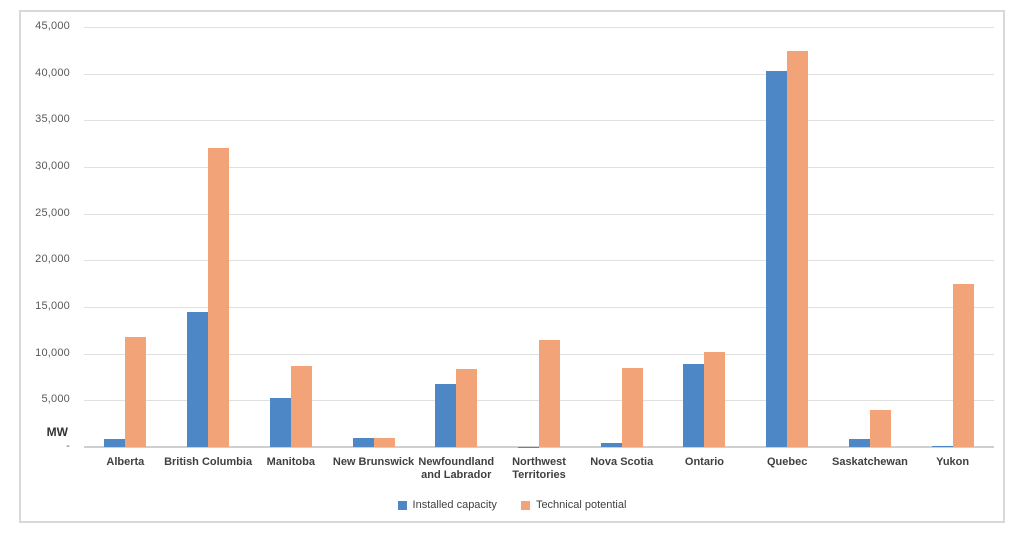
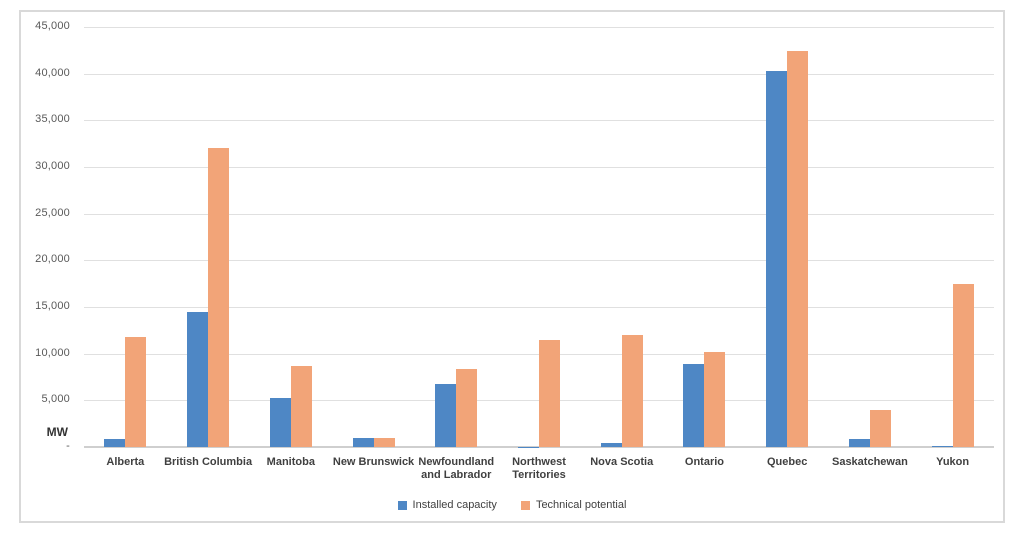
Technical potential/Nova Scotia: 8000 -> 12000
